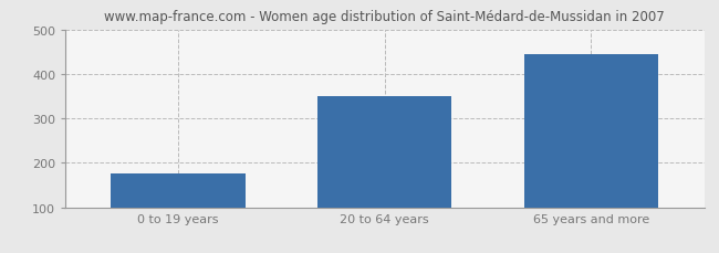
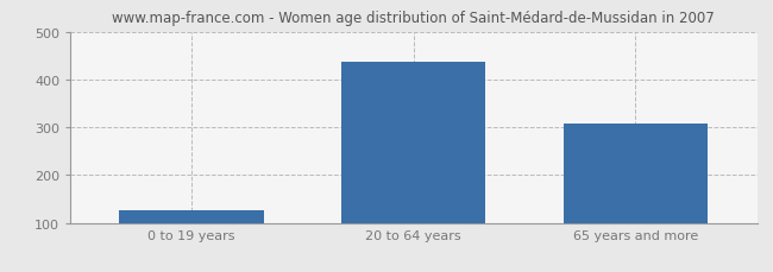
0 to 19 years: 175 -> 126
20 to 64 years: 350 -> 436
65 years and more: 445 -> 308
